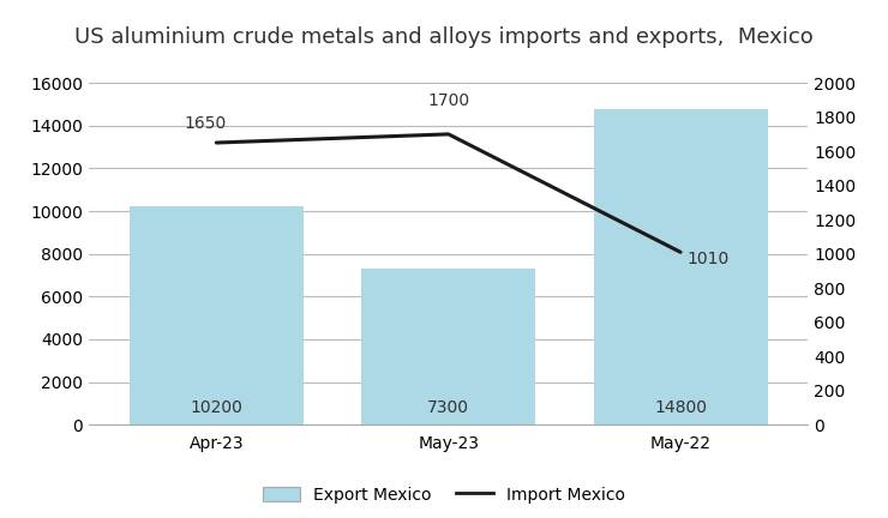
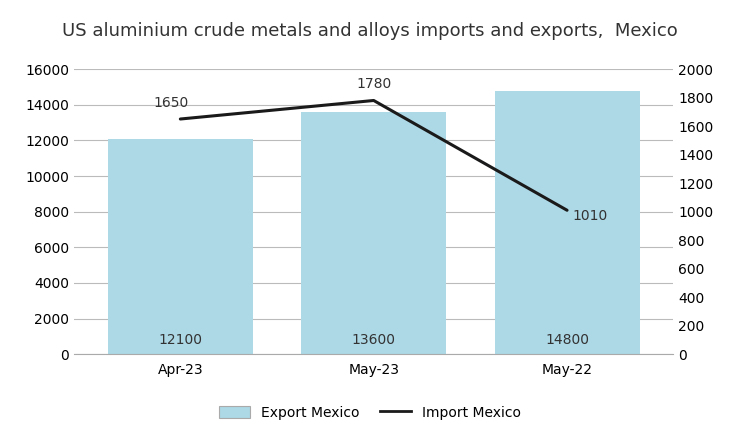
Export Mexico/Apr-23: 10200 -> 12100
Export Mexico/May-23: 7300 -> 13600
Import Mexico/May-23: 1700 -> 1780
